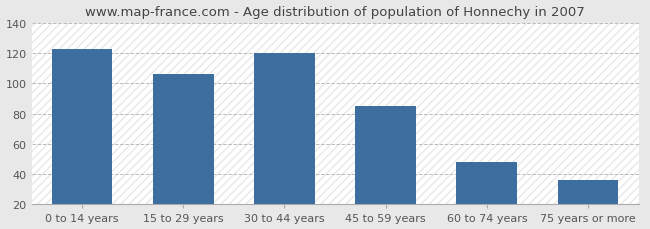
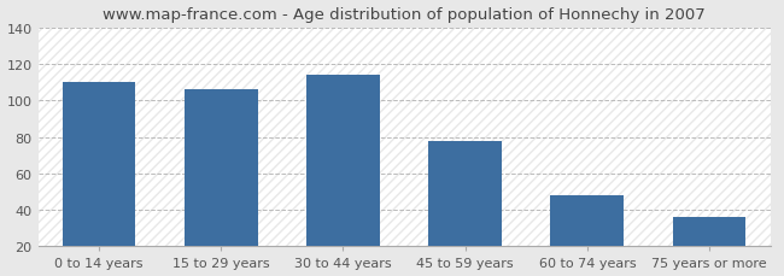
0 to 14 years: 123 -> 110
30 to 44 years: 120 -> 114
45 to 59 years: 85 -> 78
